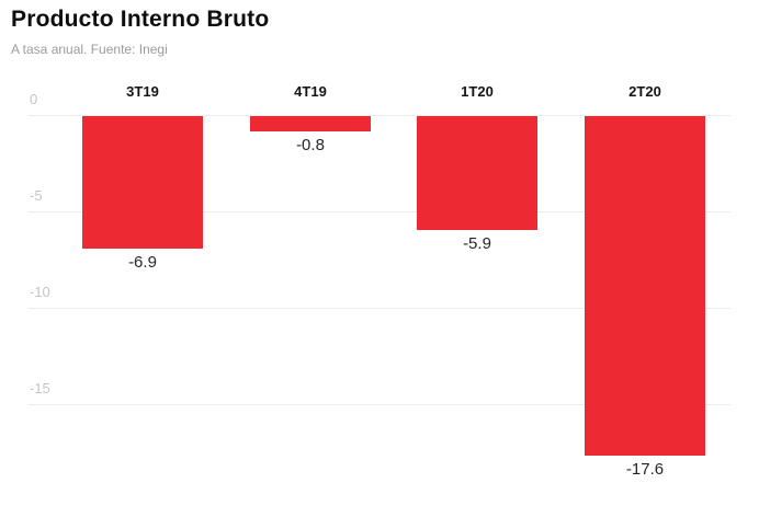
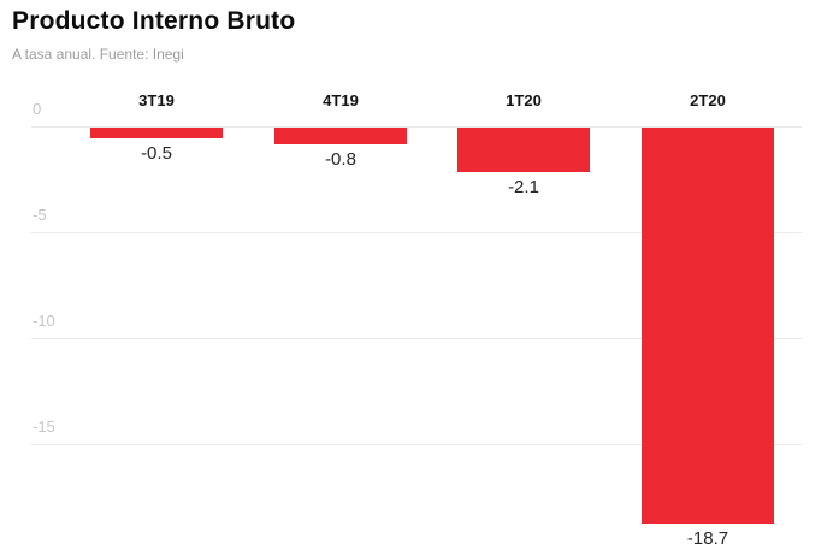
3T19: -6.9 -> -0.5
1T20: -5.9 -> -2.1
2T20: -17.6 -> -18.7
